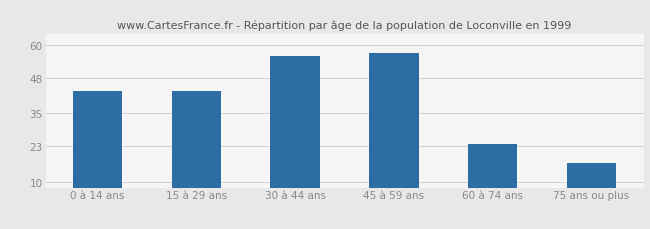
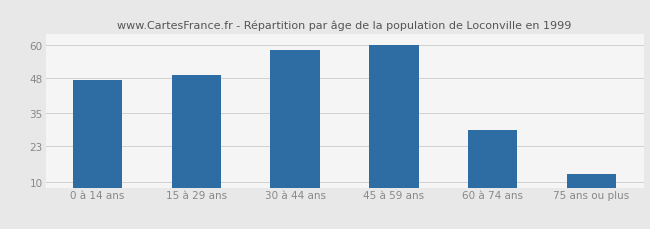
0 à 14 ans: 43 -> 47
15 à 29 ans: 43 -> 49
30 à 44 ans: 56 -> 58
45 à 59 ans: 57 -> 60
60 à 74 ans: 24 -> 29
75 ans ou plus: 17 -> 13
